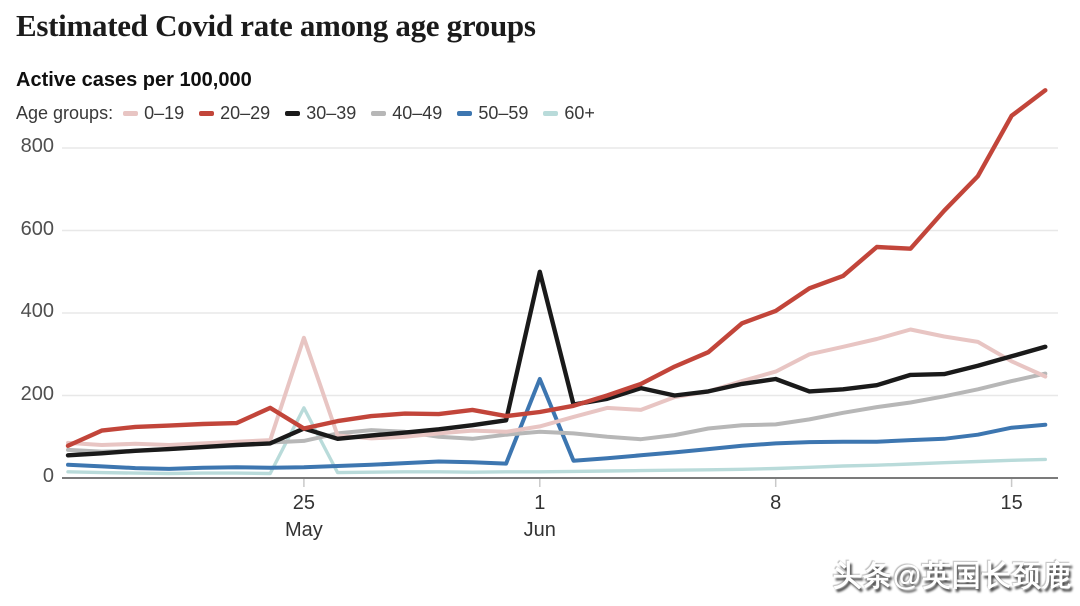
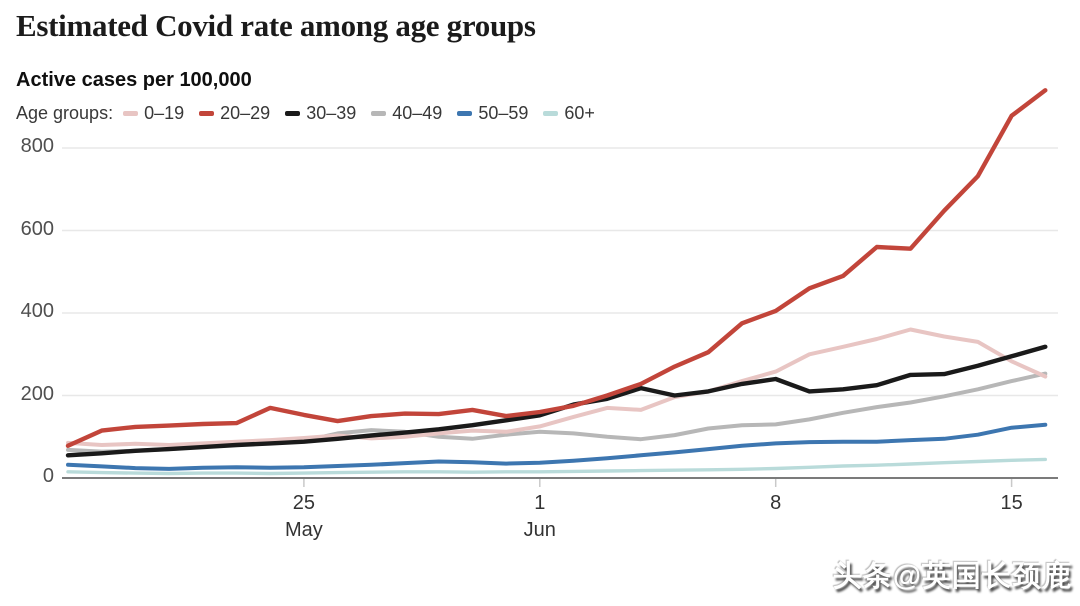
0–19/25 May: 340 -> 100
20–29/25 May: 120 -> 150
30–39/25 May: 120 -> 90
60+/25 May: 170 -> 10
30–39/1 Jun: 500 -> 150
50–59/1 Jun: 240 -> 40
